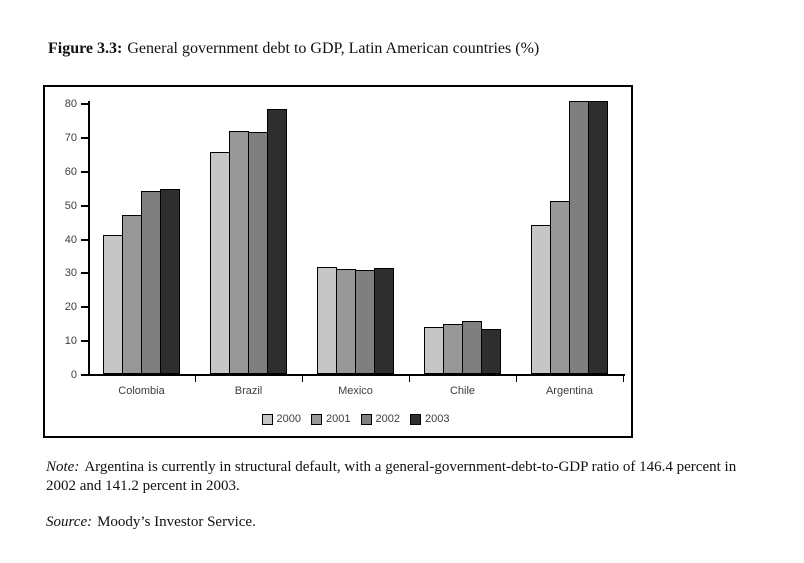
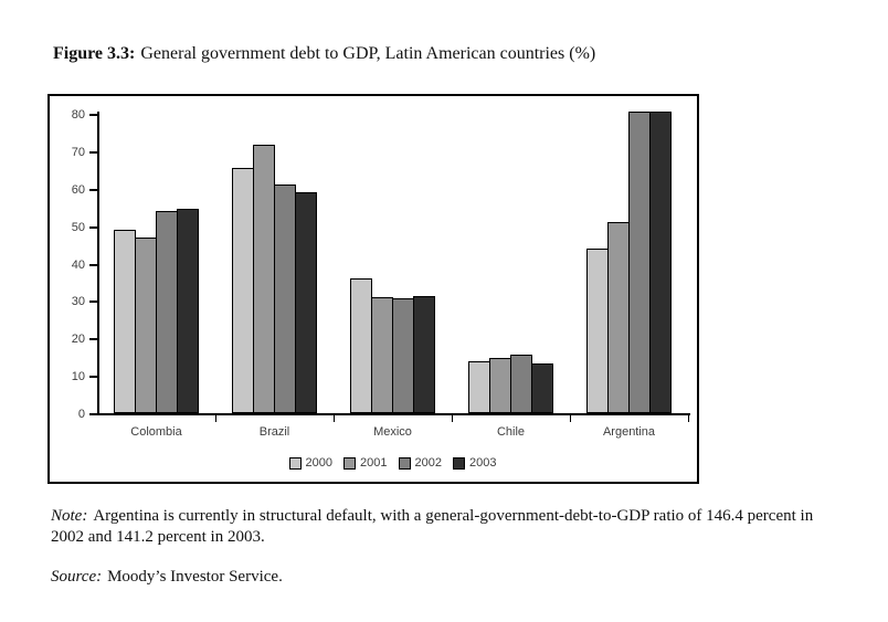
2000/Colombia: 41 -> 49
2002/Brazil: 71 -> 61
2003/Brazil: 78 -> 59
2000/Mexico: 32 -> 36
